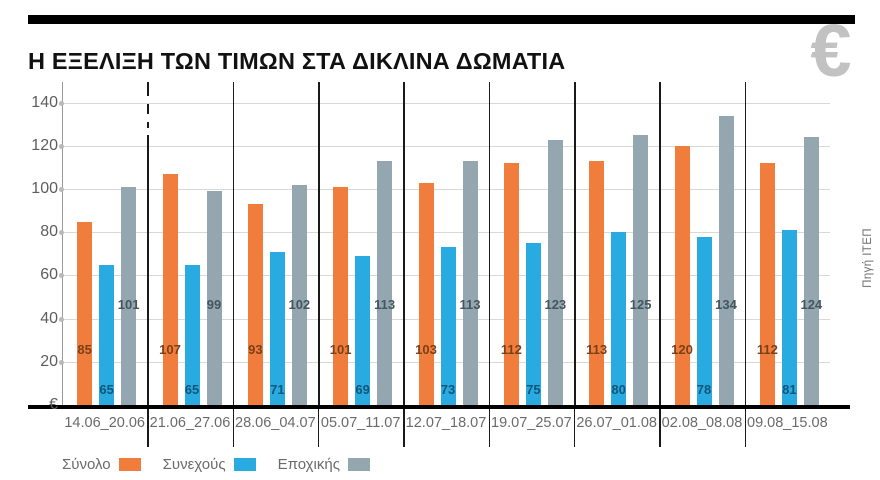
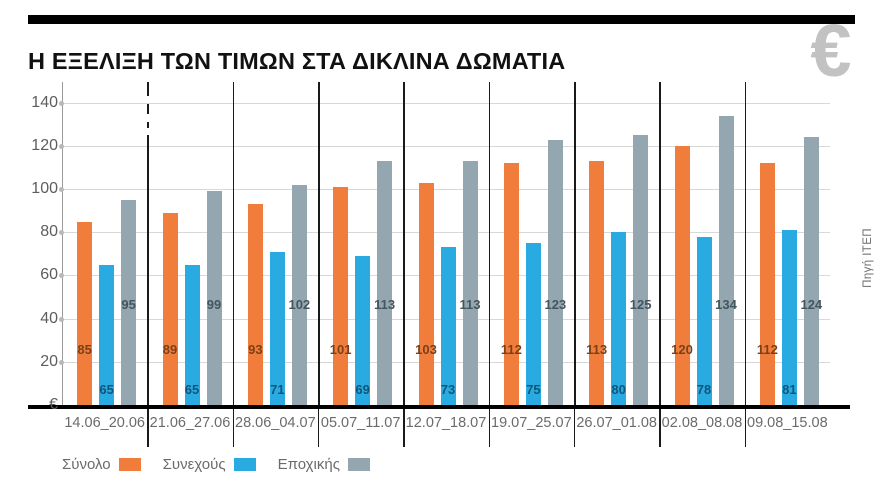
Εποχικής/14.06_20.06: 101 -> 95
Σύνολο/21.06_27.06: 107 -> 89
